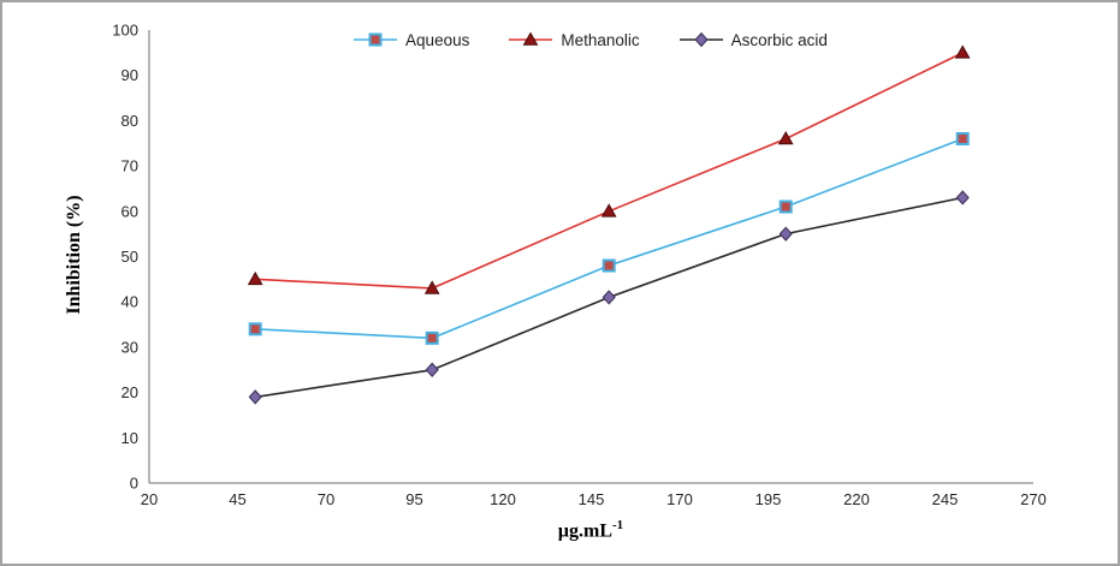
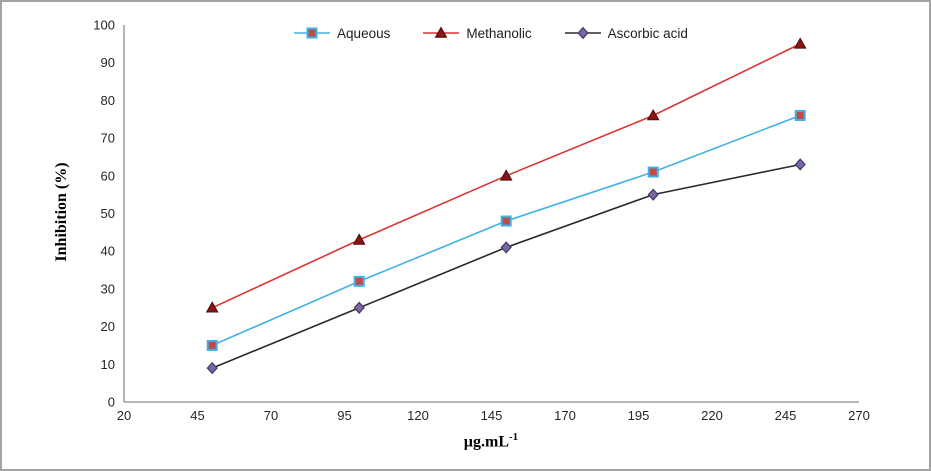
Aqueous/50: 34 -> 15
Methanolic/50: 45 -> 25
Ascorbic acid/50: 19 -> 9
